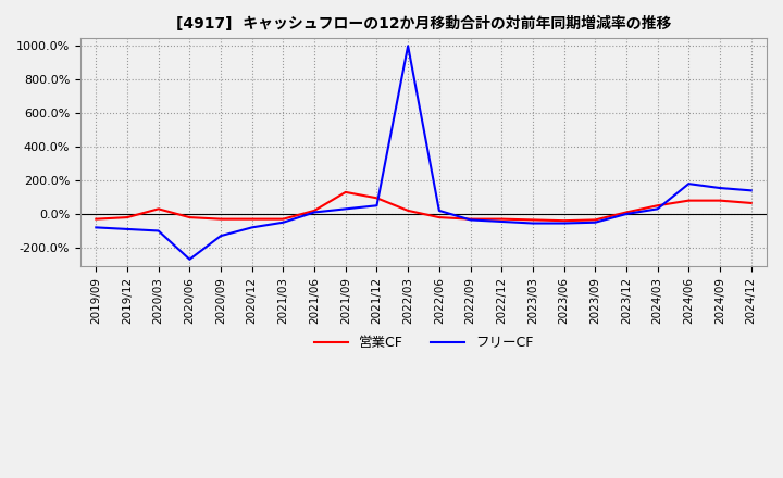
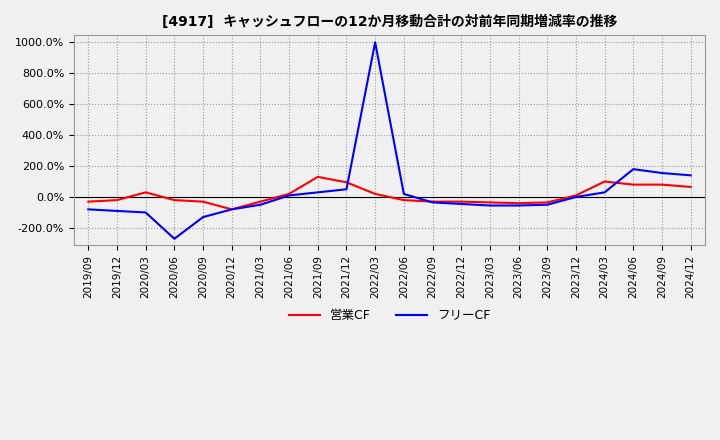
営業CF/2020/12: -30% -> -80%
営業CF/2024/03: 50% -> 100%
